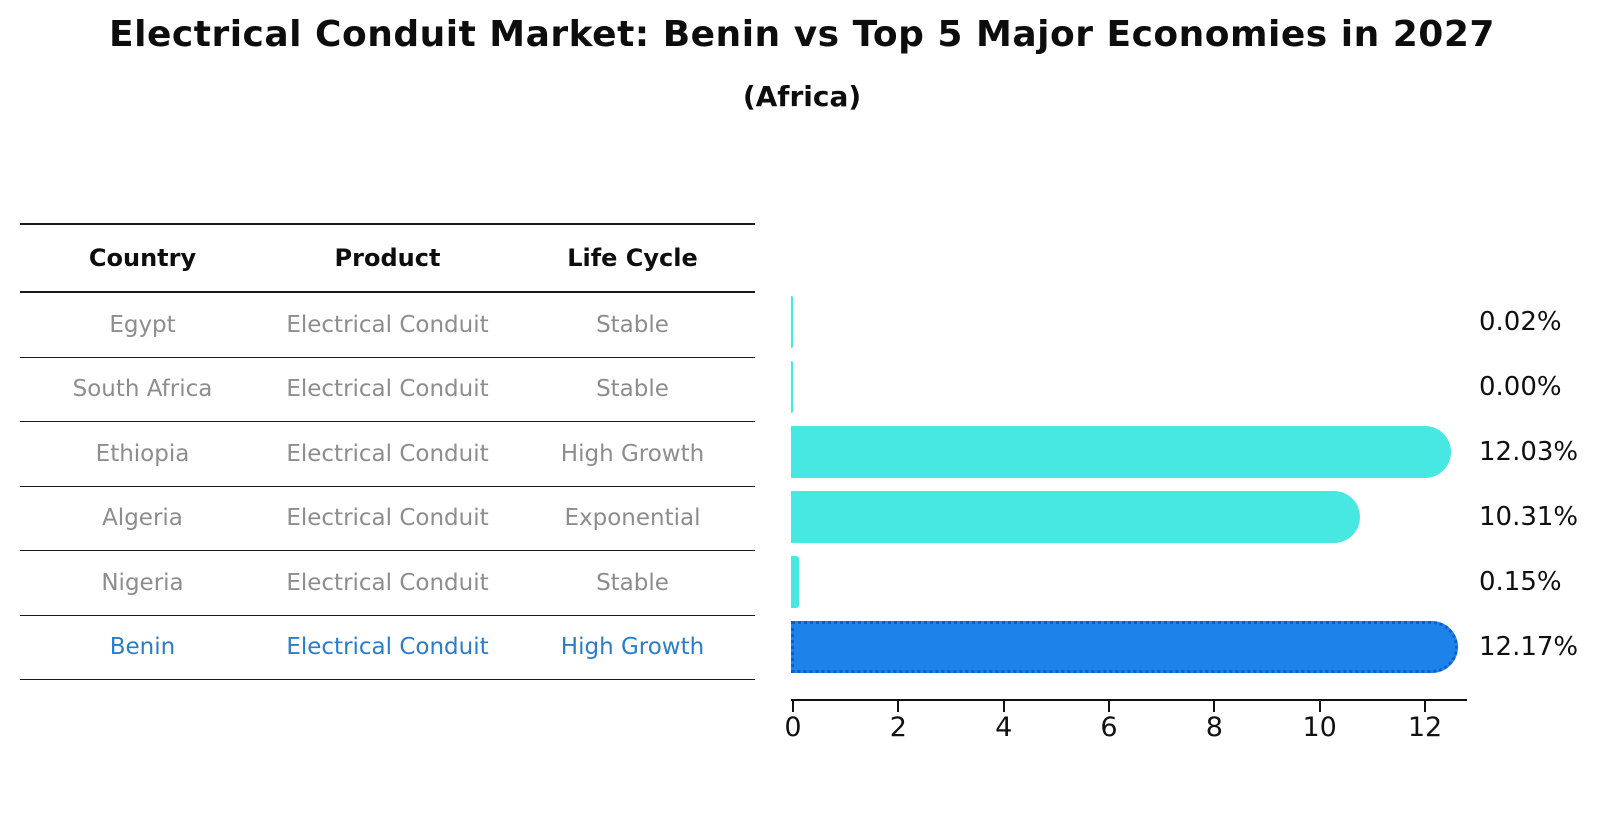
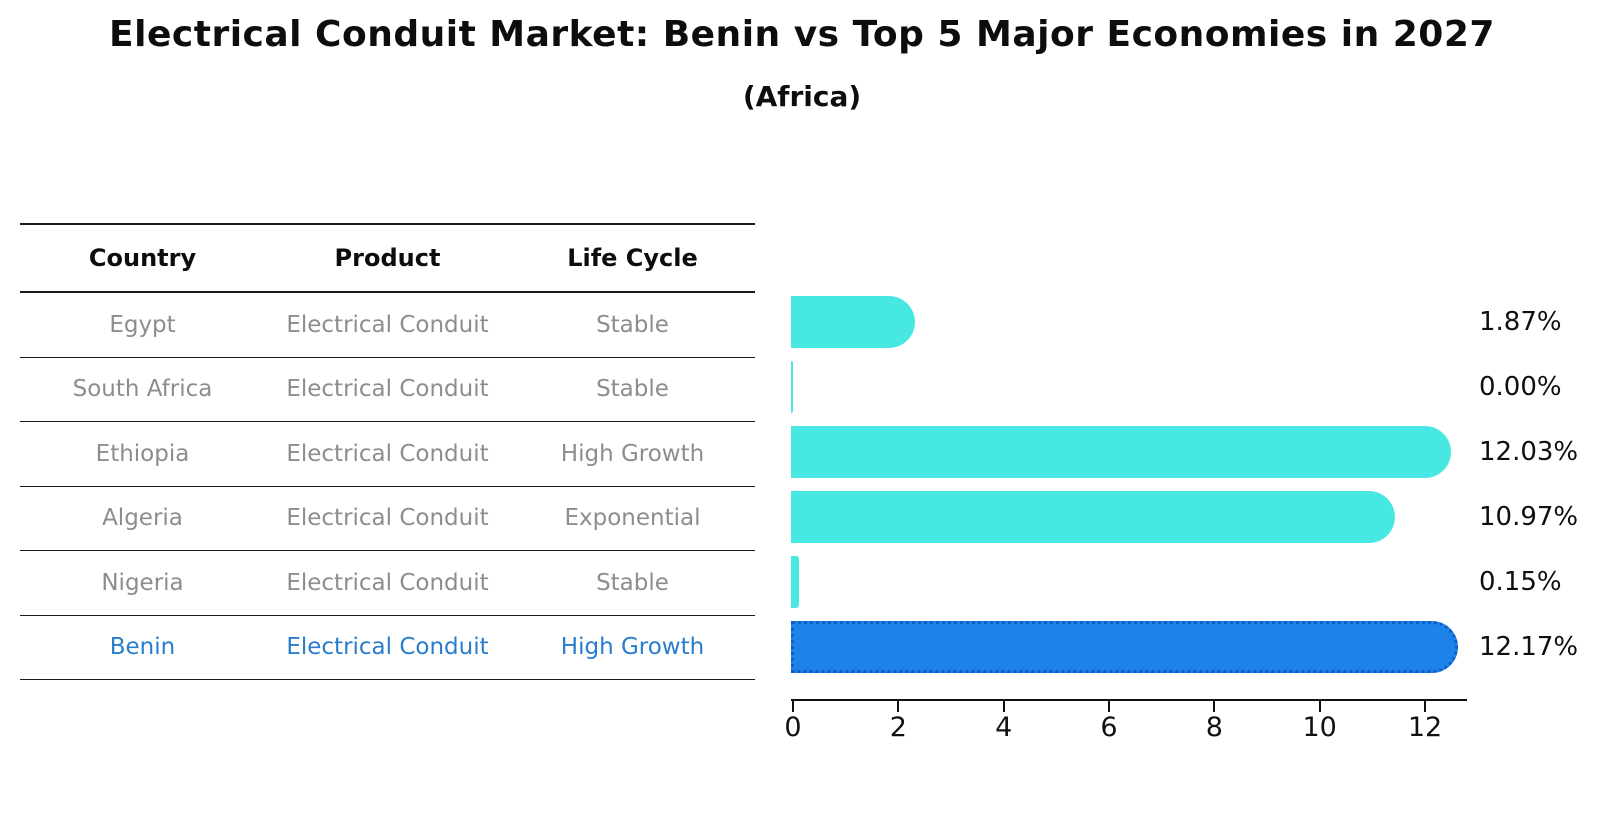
Egypt: 0.02% -> 1.87%
Algeria: 10.31% -> 10.97%
